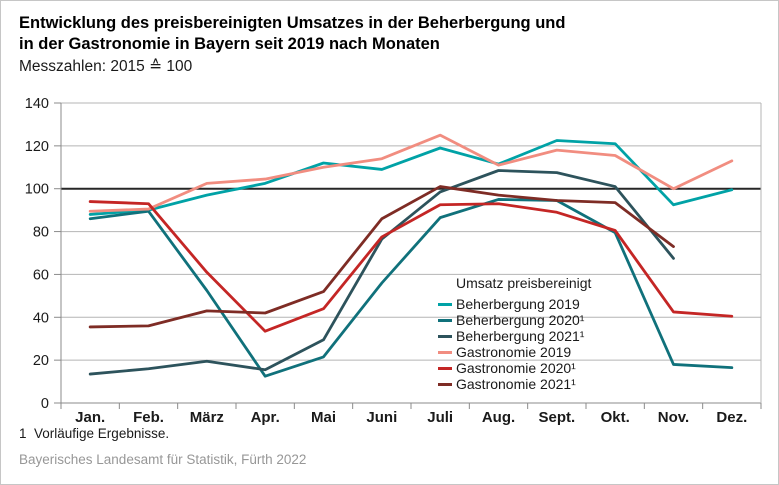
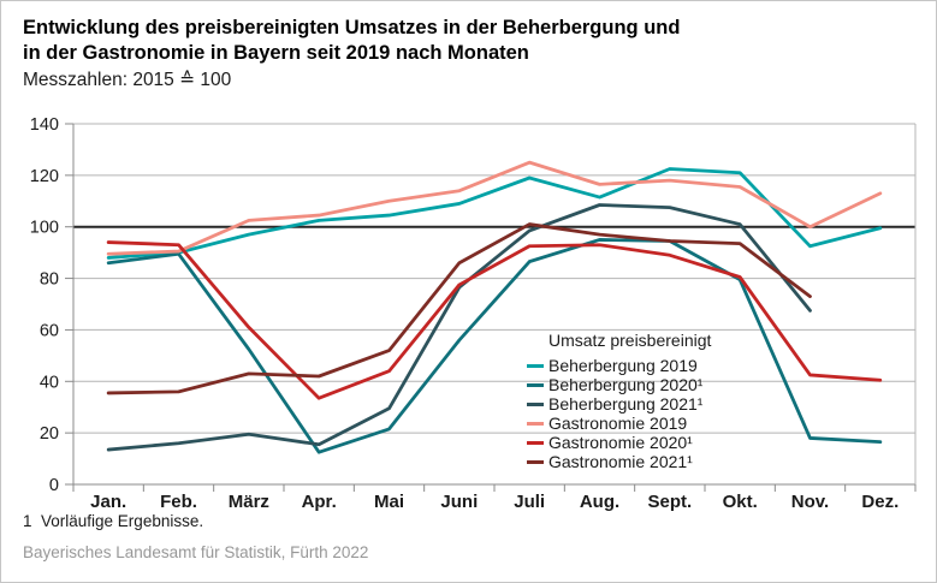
Beherbergung 2019/Mai: 112 -> 104
Gastronomie 2019/Aug.: 111 -> 116
